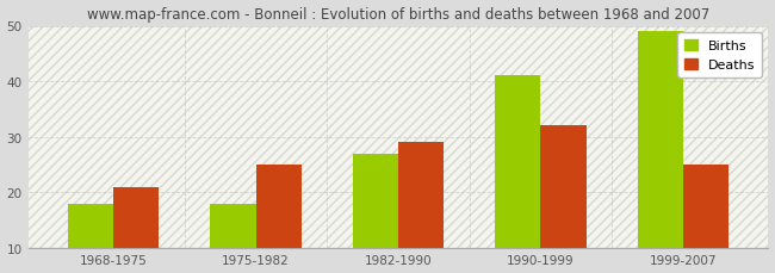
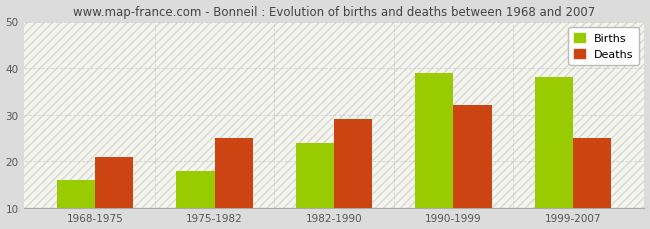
Births/1968-1975: 18 -> 16
Births/1982-1990: 27 -> 24
Births/1990-1999: 41 -> 39
Births/1999-2007: 49 -> 38
